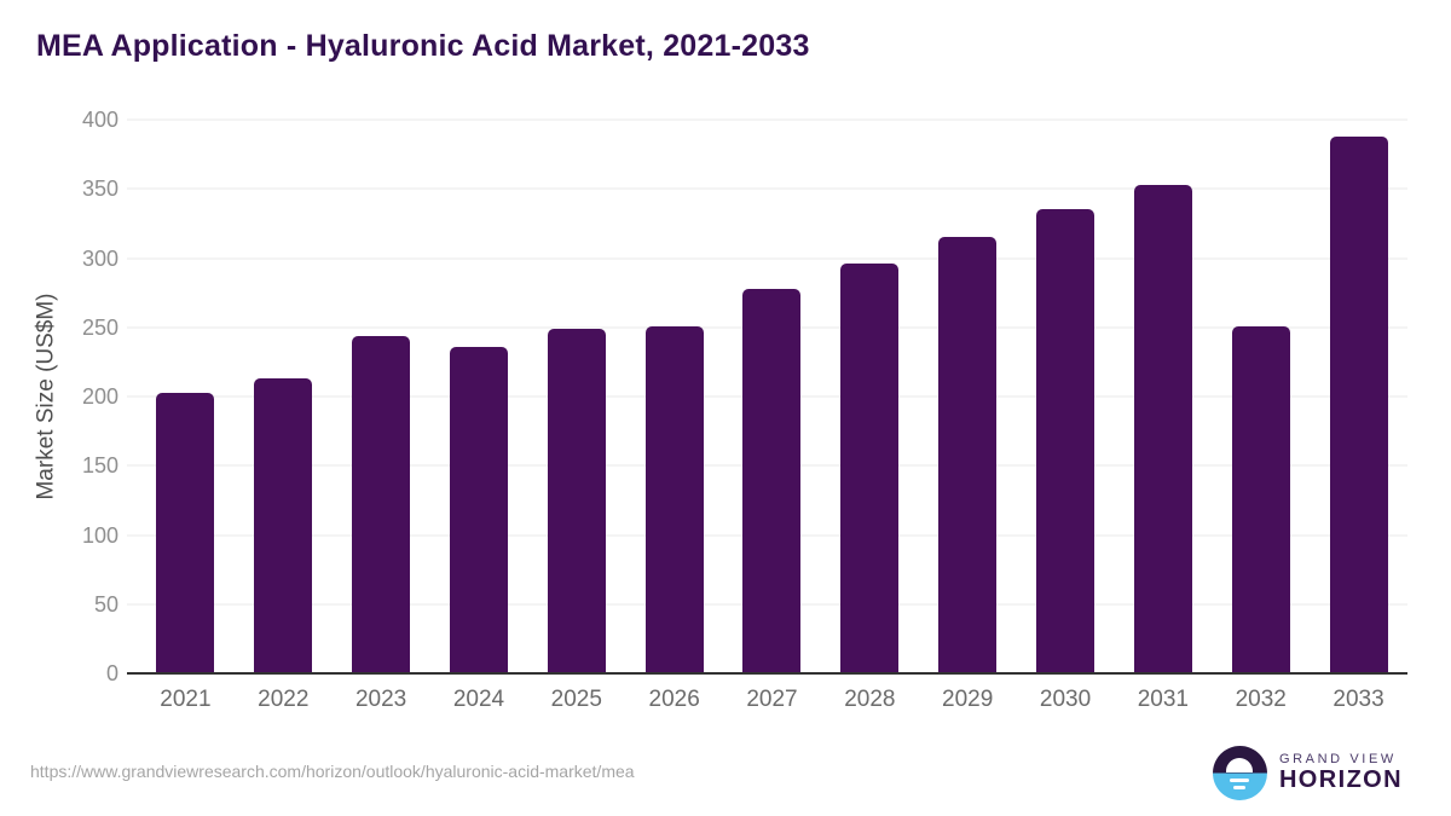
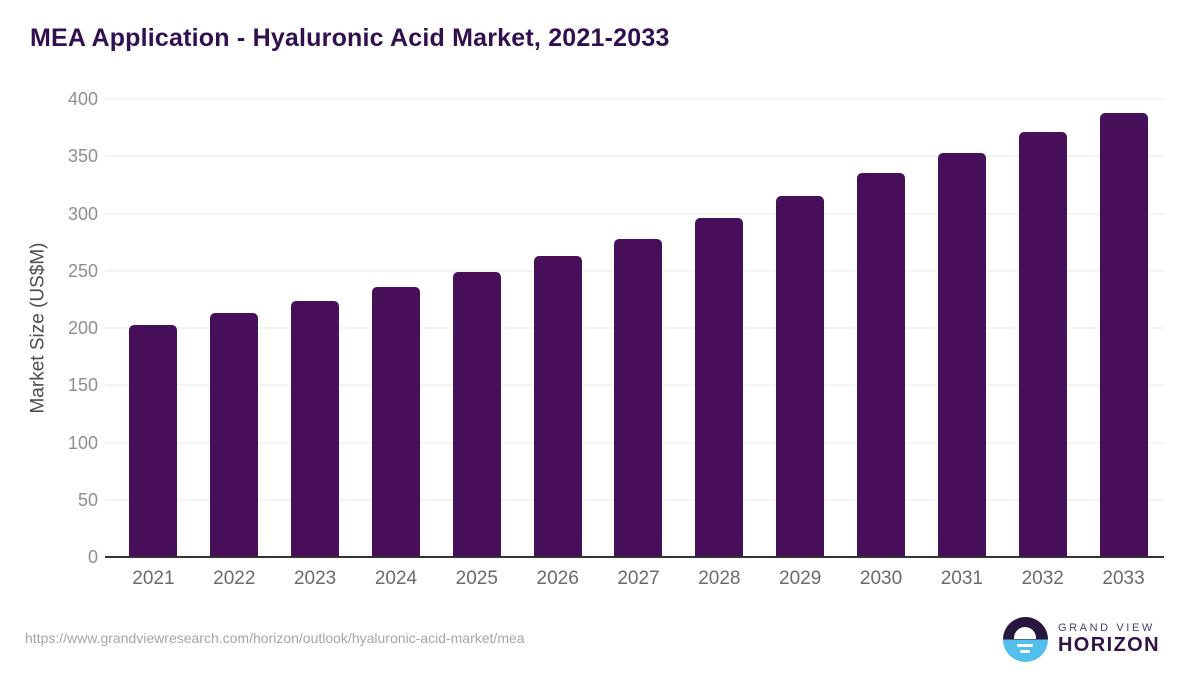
2023: 244 -> 224
2026: 251 -> 263
2032: 251 -> 371
